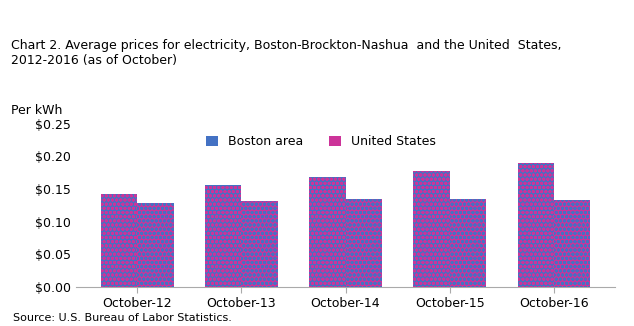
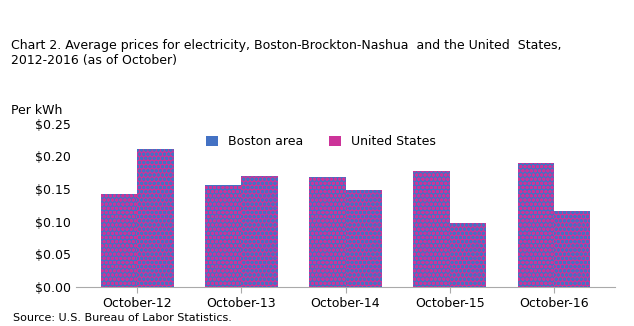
United States/October-12: $0.128 -> $0.212
United States/October-13: $0.131 -> $0.170
United States/October-14: $0.135 -> $0.148
United States/October-15: $0.135 -> $0.098
United States/October-16: $0.133 -> $0.116
